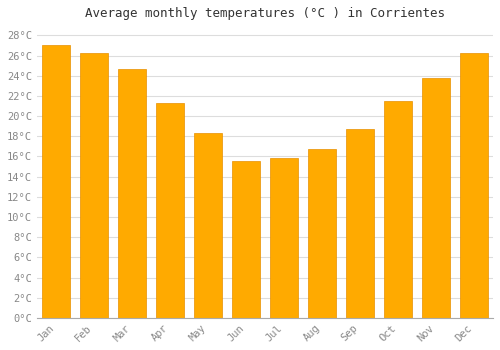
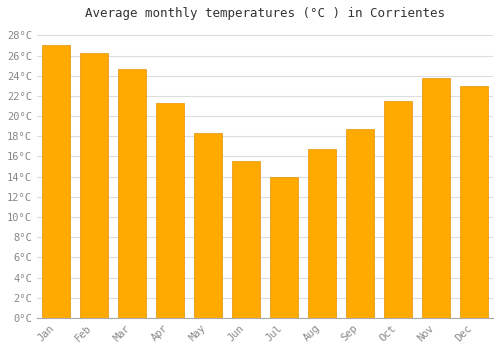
Jul: 15.8°C -> 14.0°C
Dec: 26.3°C -> 23.0°C
